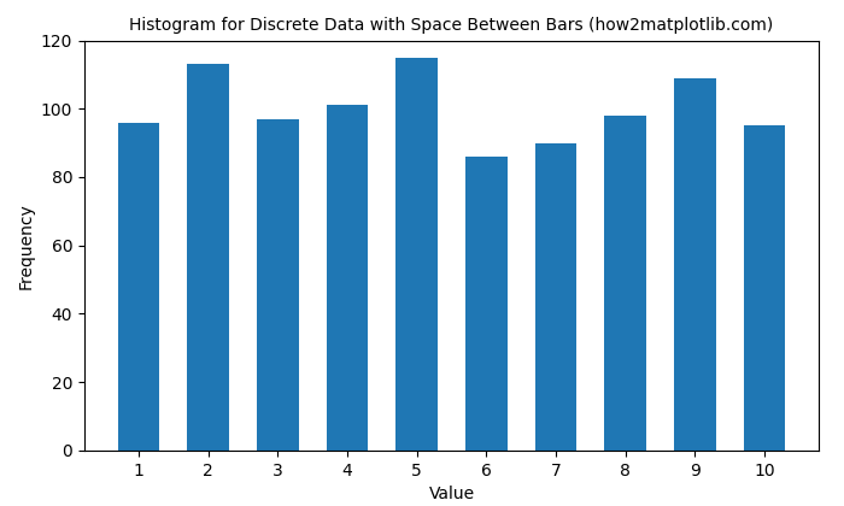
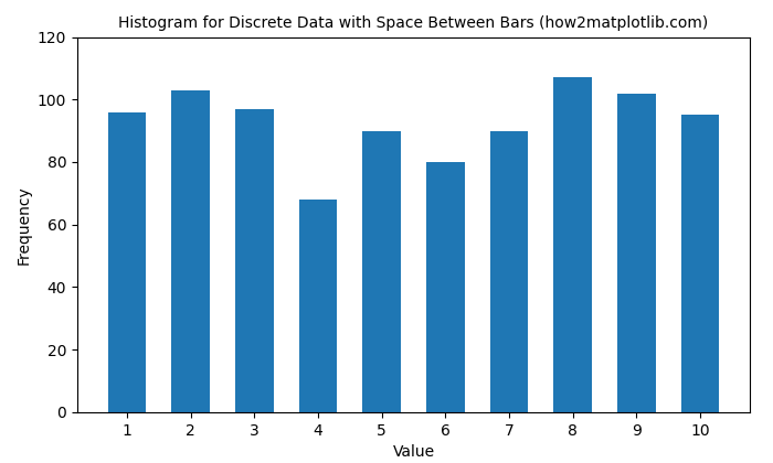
2: 113 -> 103
4: 101 -> 68
5: 115 -> 90
6: 86 -> 80
8: 98 -> 107
9: 109 -> 102
